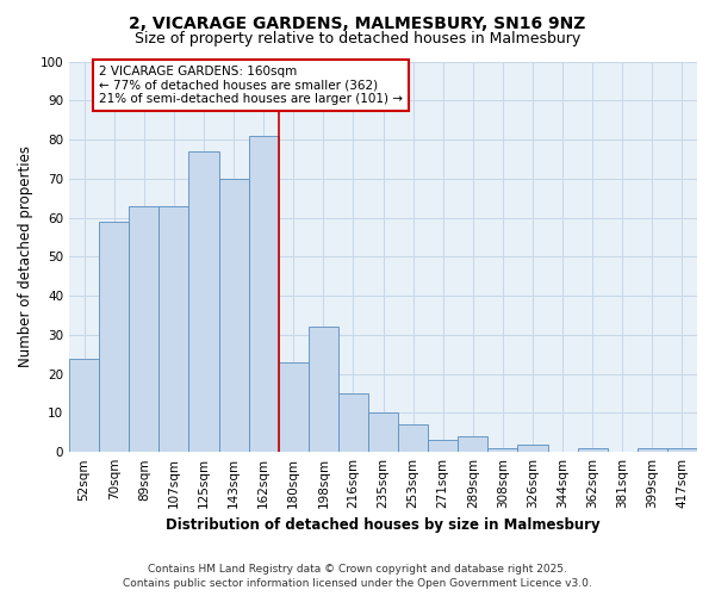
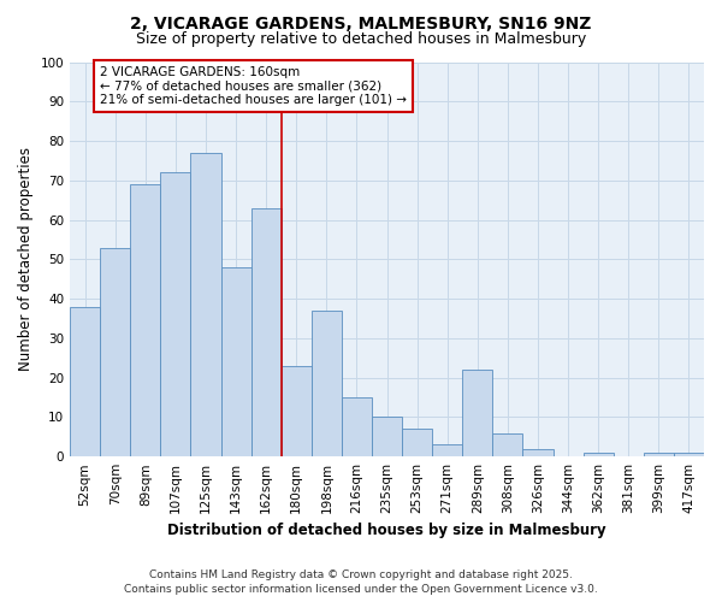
52sqm: 24 -> 38
70sqm: 59 -> 53
89sqm: 63 -> 69
107sqm: 63 -> 72
143sqm: 70 -> 48
162sqm: 81 -> 63
198sqm: 32 -> 37
289sqm: 4 -> 22
308sqm: 1 -> 6
